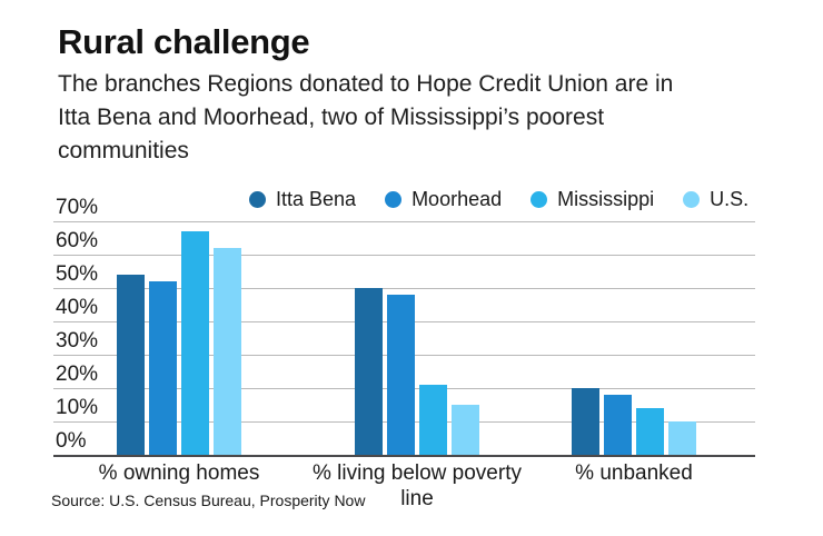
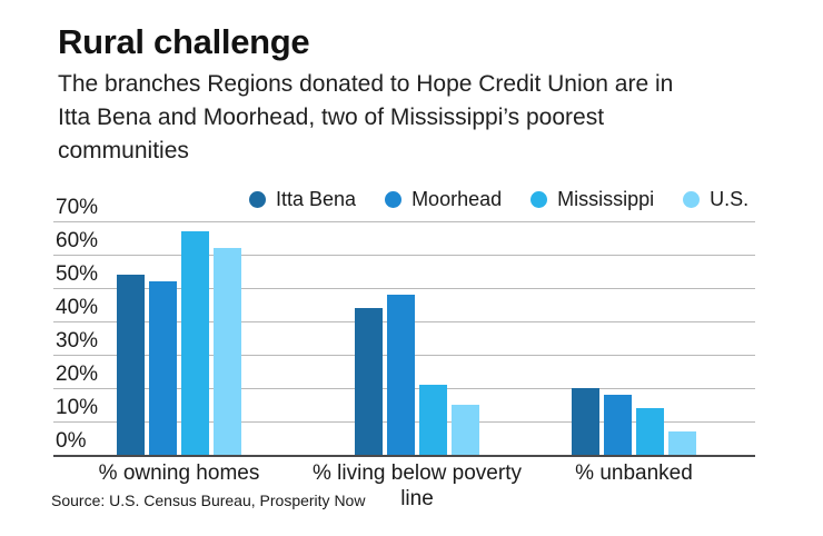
Itta Bena/% living below poverty line: 50% -> 44%
U.S./% unbanked: 10% -> 7%
